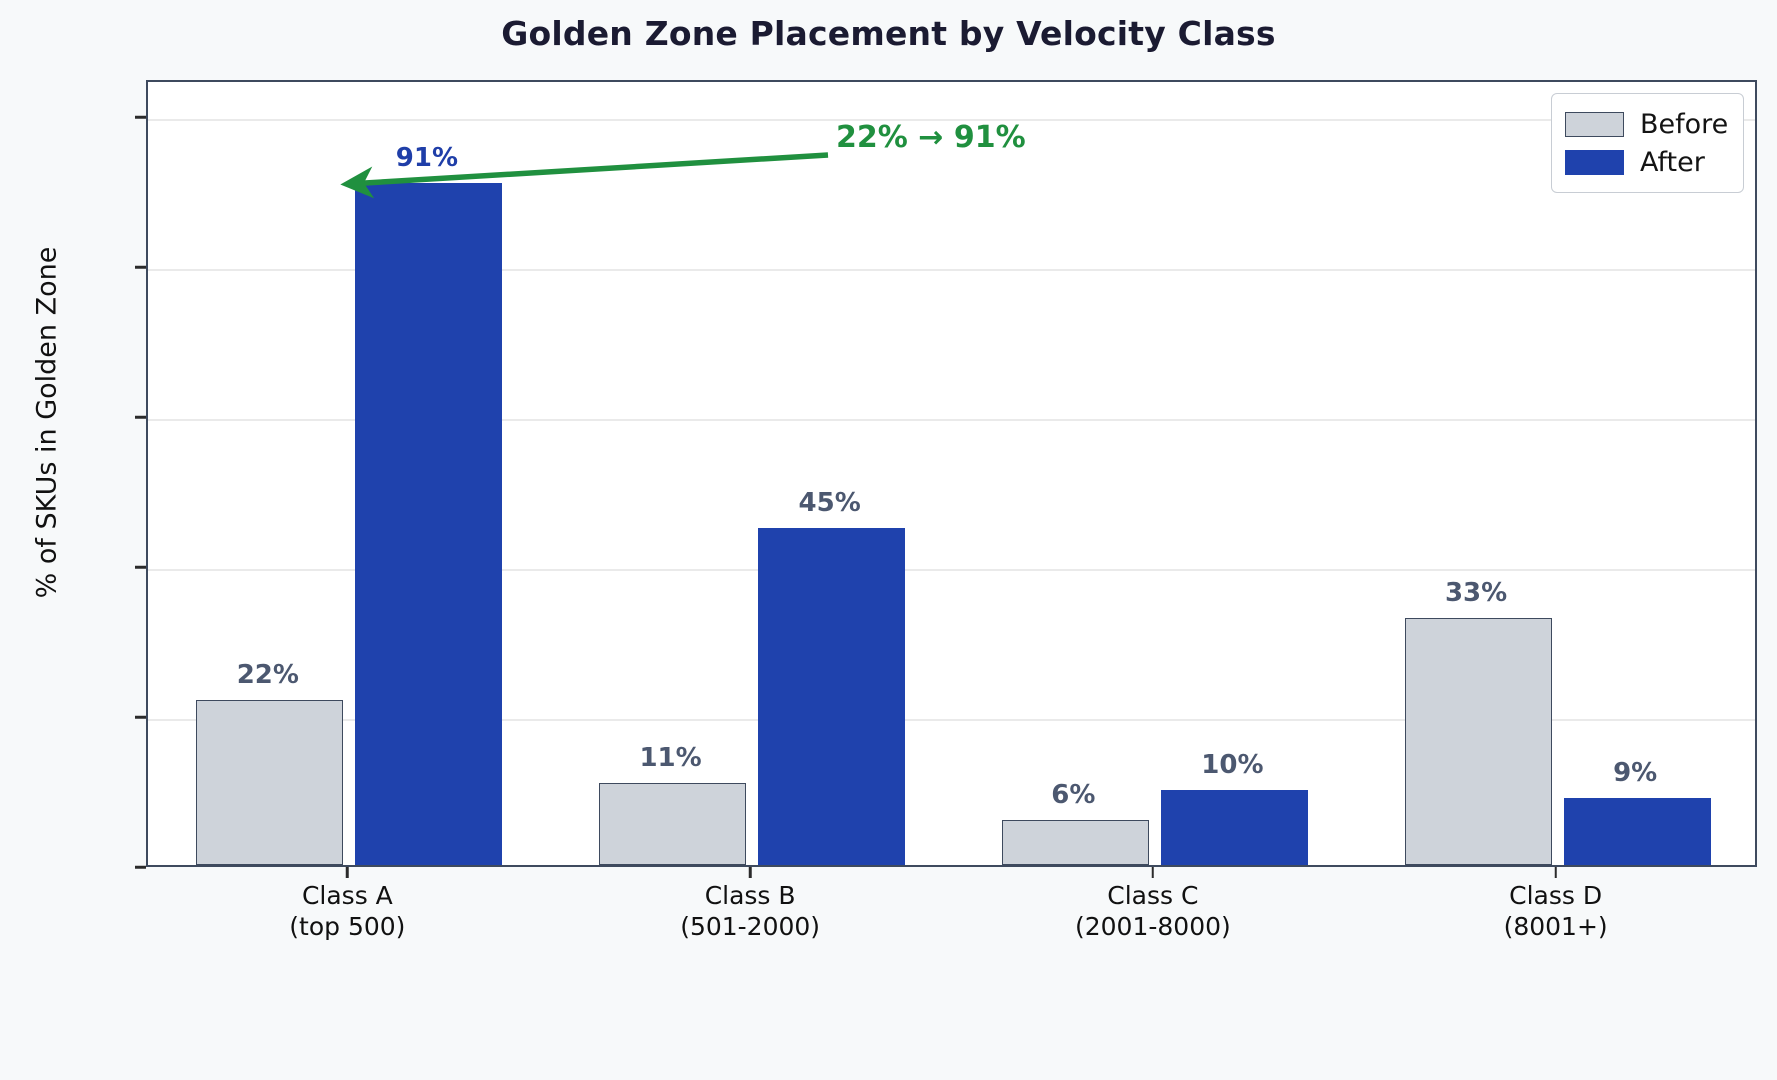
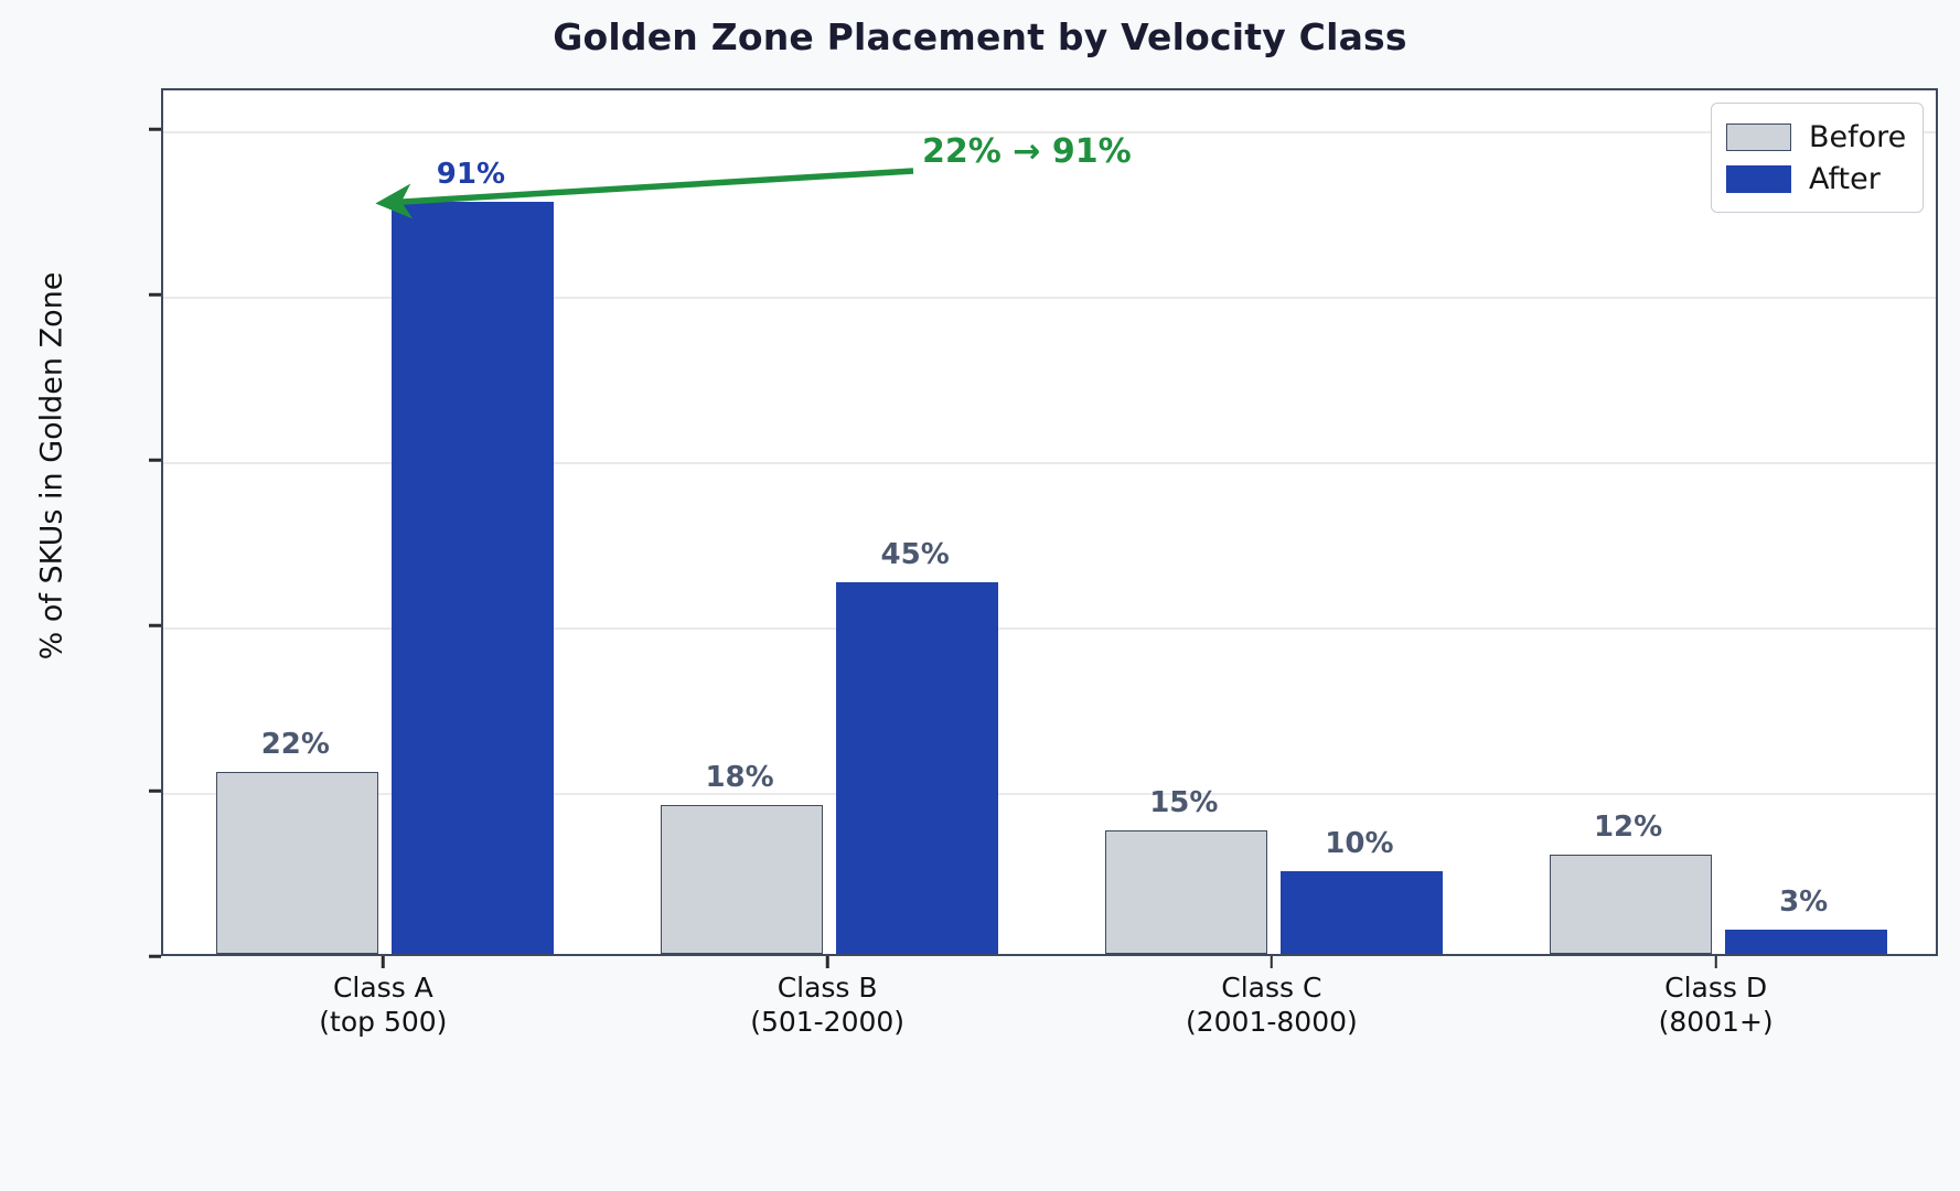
Before/Class B (501-2000): 11% -> 18%
Before/Class C (2001-8000): 6% -> 15%
Before/Class D (8001+): 33% -> 12%
After/Class D (8001+): 9% -> 3%
